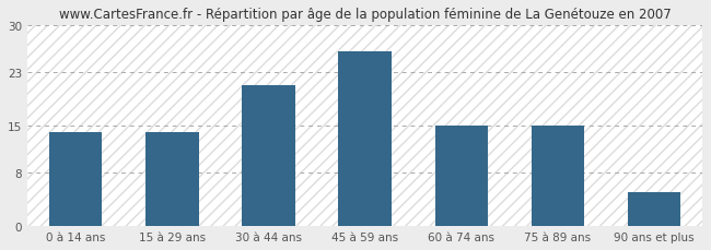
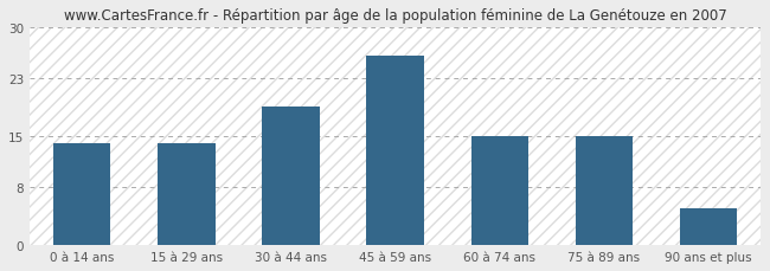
30 à 44 ans: 21 -> 19
